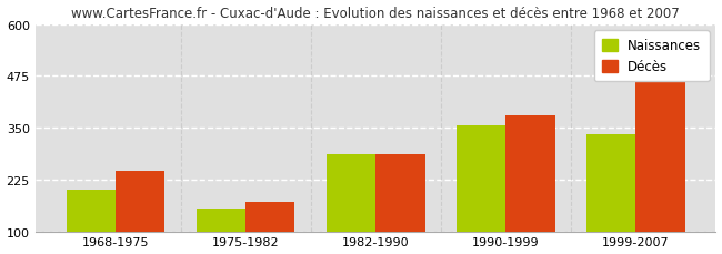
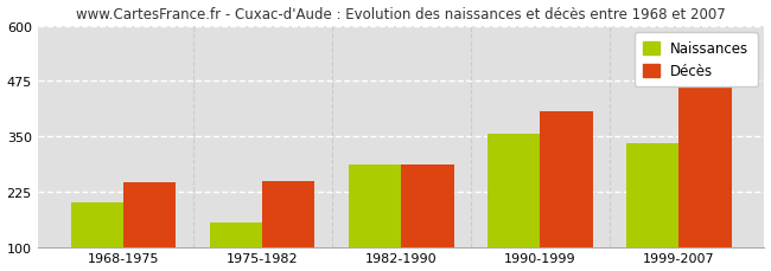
Décès/1975-1982: 170 -> 248
Décès/1990-1999: 380 -> 405
